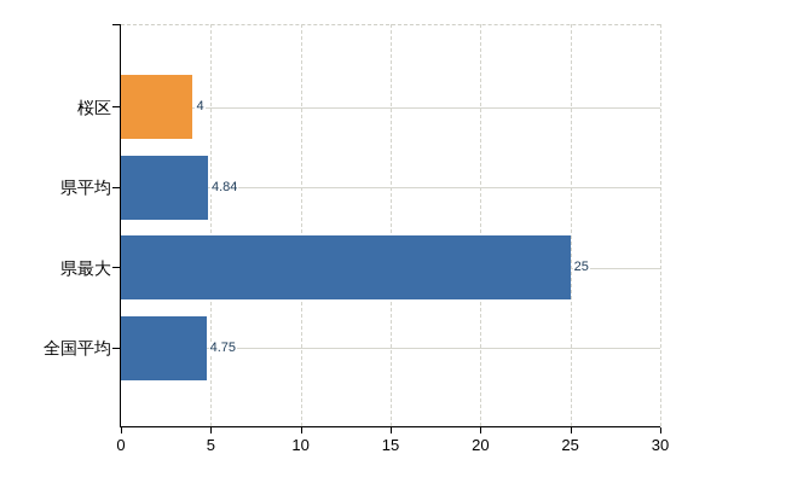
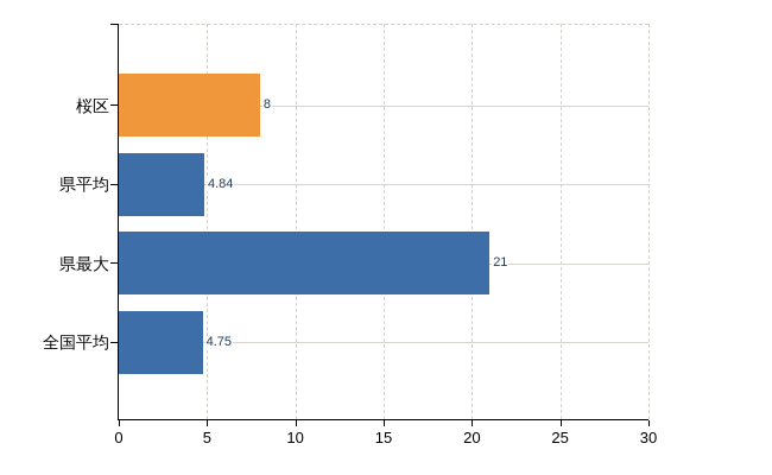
桜区: 4 -> 8
県最大: 25 -> 21
